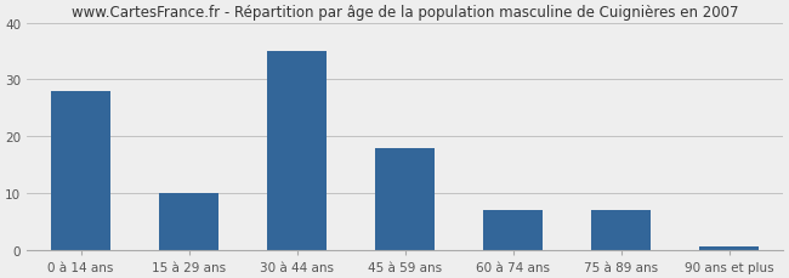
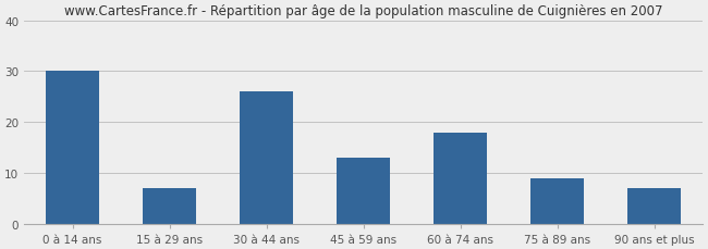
0 à 14 ans: 28.0 -> 30.0
15 à 29 ans: 10.0 -> 7.0
30 à 44 ans: 35.0 -> 26.0
45 à 59 ans: 18.0 -> 13.0
60 à 74 ans: 7.0 -> 18.0
75 à 89 ans: 7.0 -> 9.0
90 ans et plus: 0.5 -> 7.0
